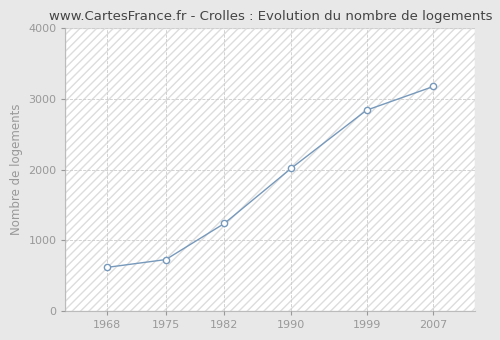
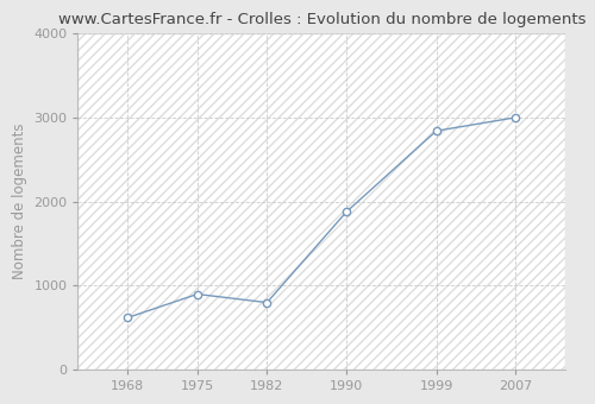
1975: 730 -> 900
1982: 1240 -> 800
1990: 2020 -> 1880
2007: 3180 -> 3000
